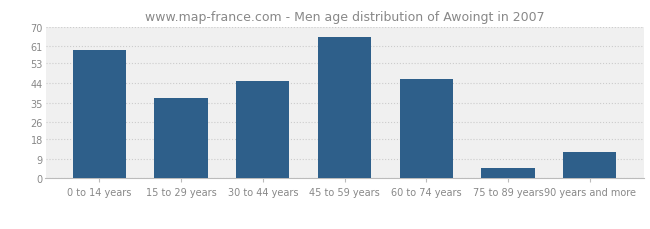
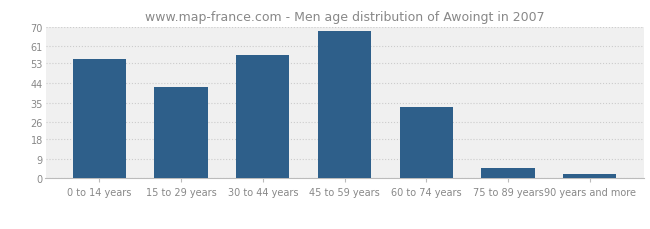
0 to 14 years: 59 -> 55
15 to 29 years: 37 -> 42
30 to 44 years: 45 -> 57
45 to 59 years: 65 -> 68
60 to 74 years: 46 -> 33
90 years and more: 12 -> 2
